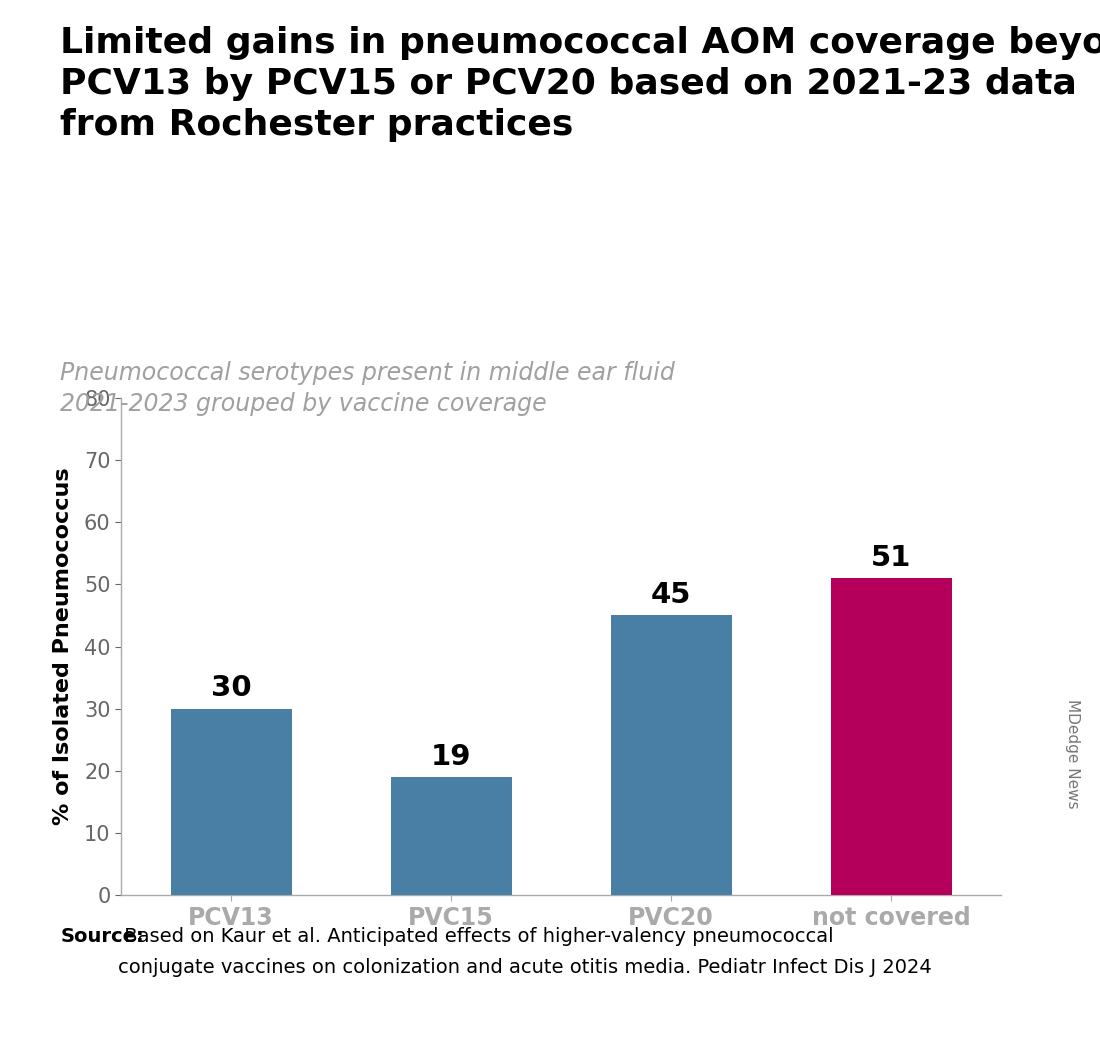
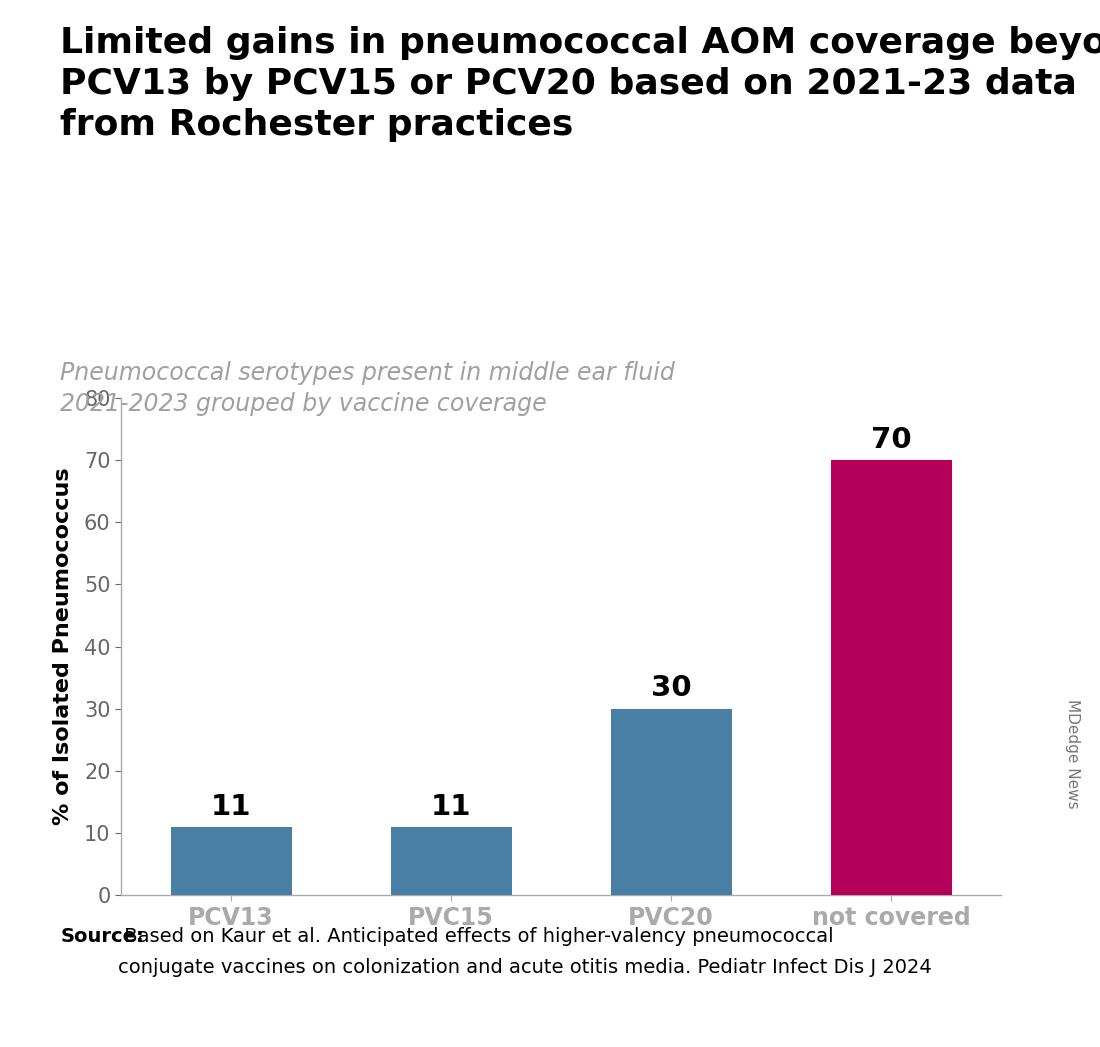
PCV13: 30 -> 11
PVC15: 19 -> 11
PVC20: 45 -> 30
not covered: 51 -> 70
